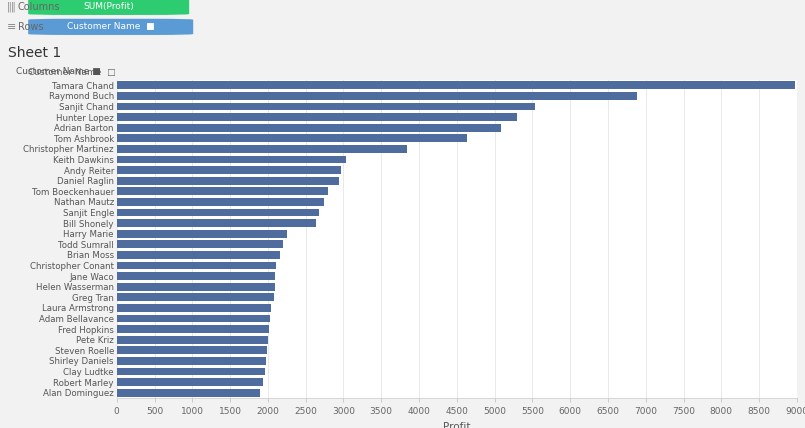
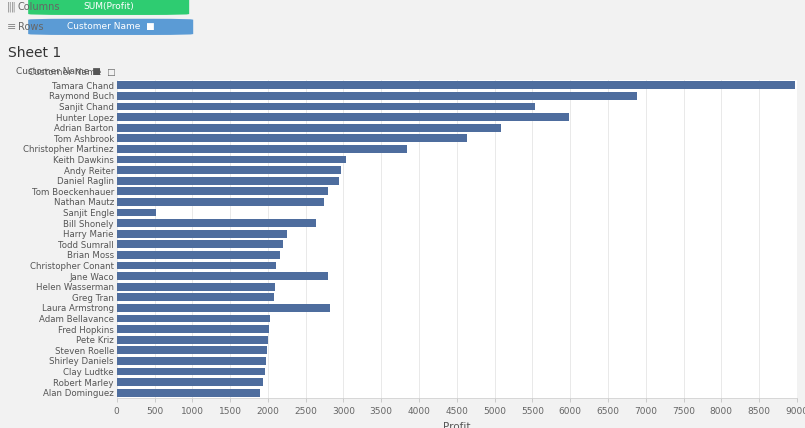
Hunter Lopez: 5290 -> 5980
Sanjit Engle: 2670 -> 520
Jane Waco: 2100 -> 2800
Laura Armstrong: 2040 -> 2820
